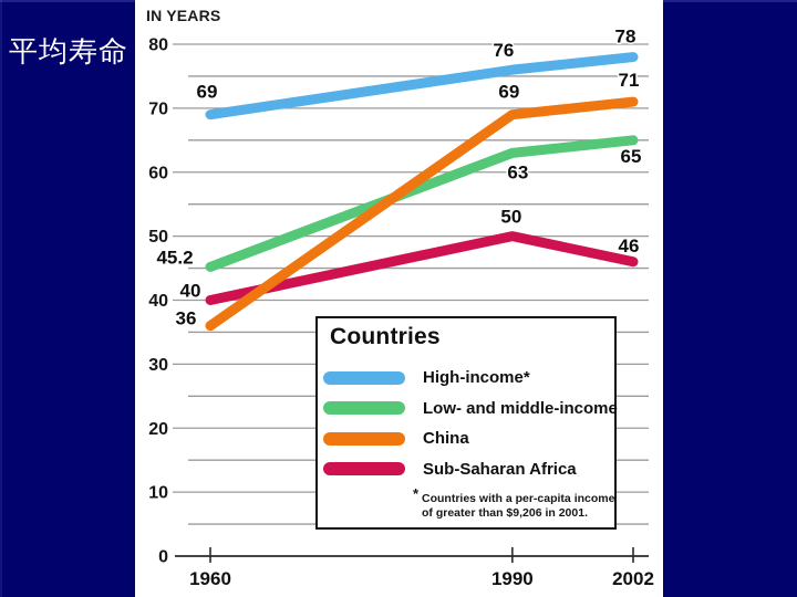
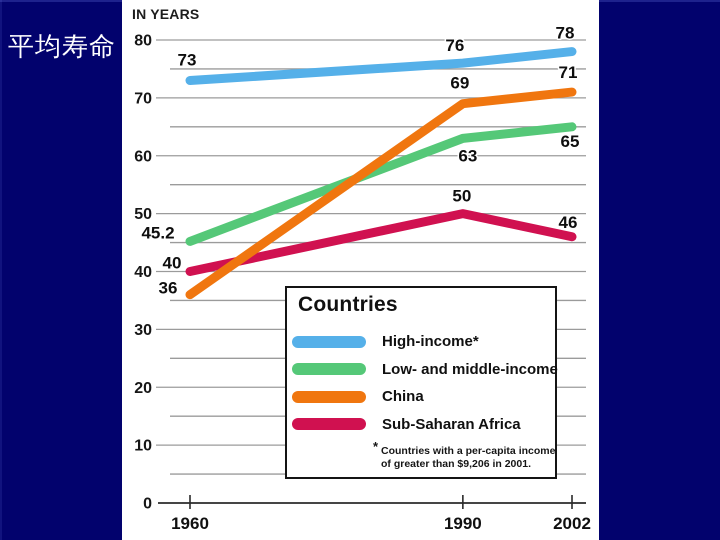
High-income*/1960: 69 -> 73
